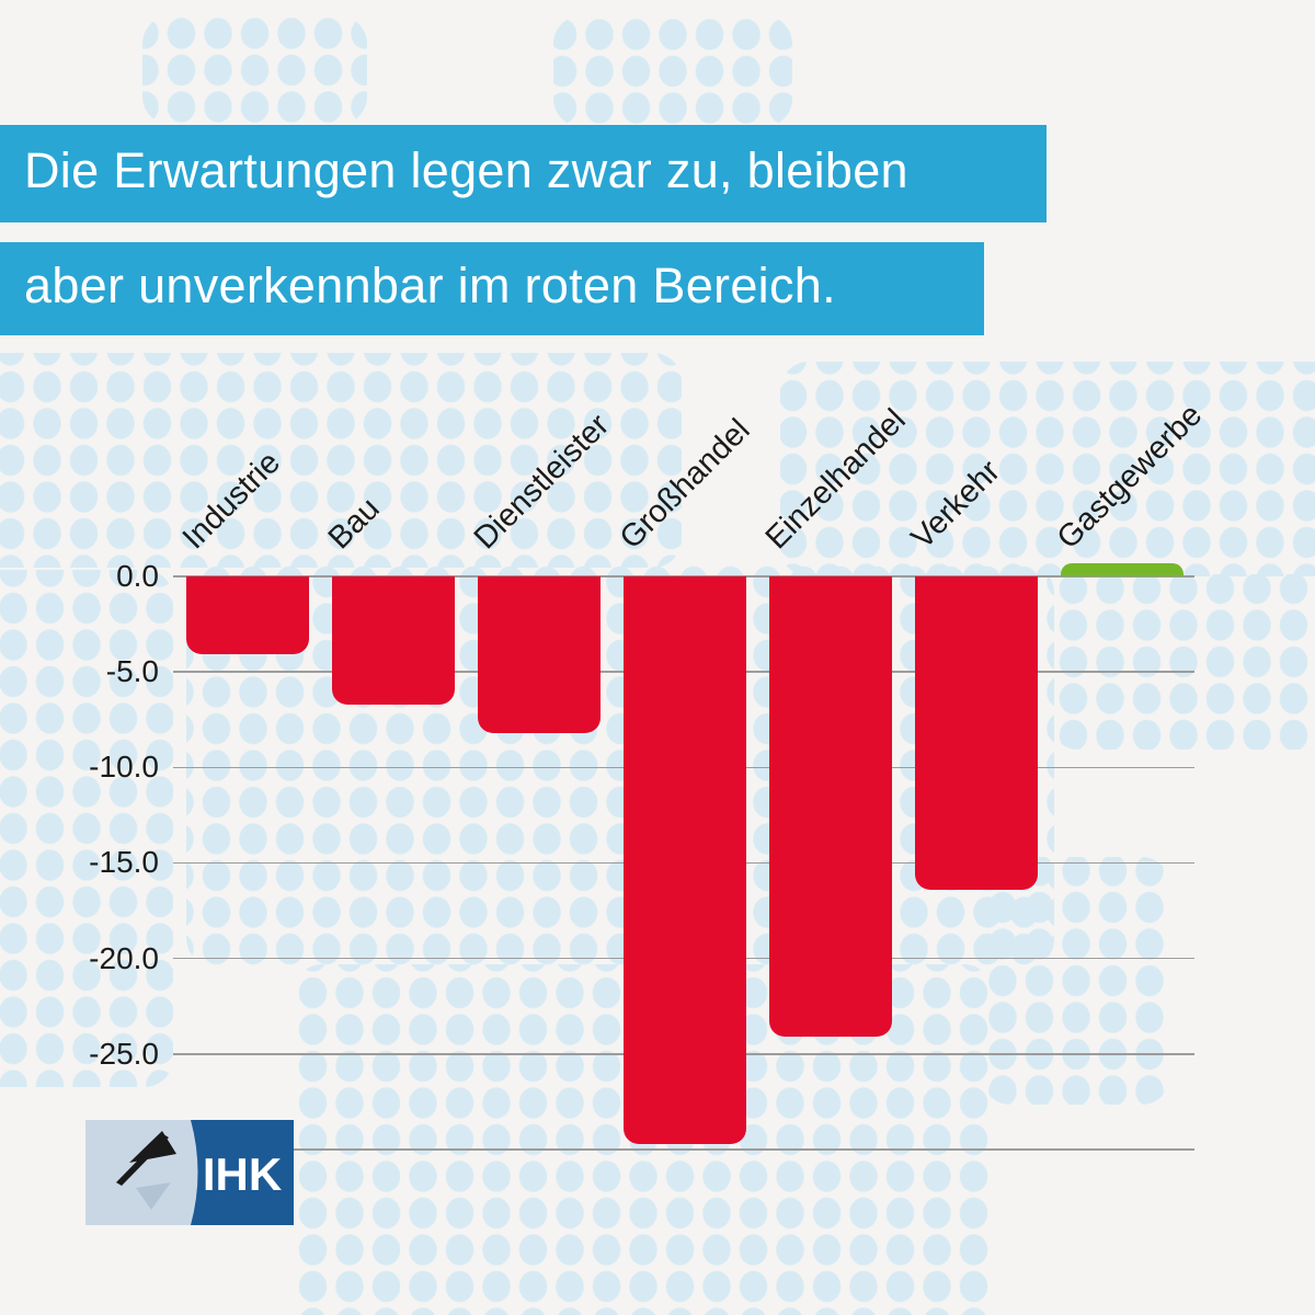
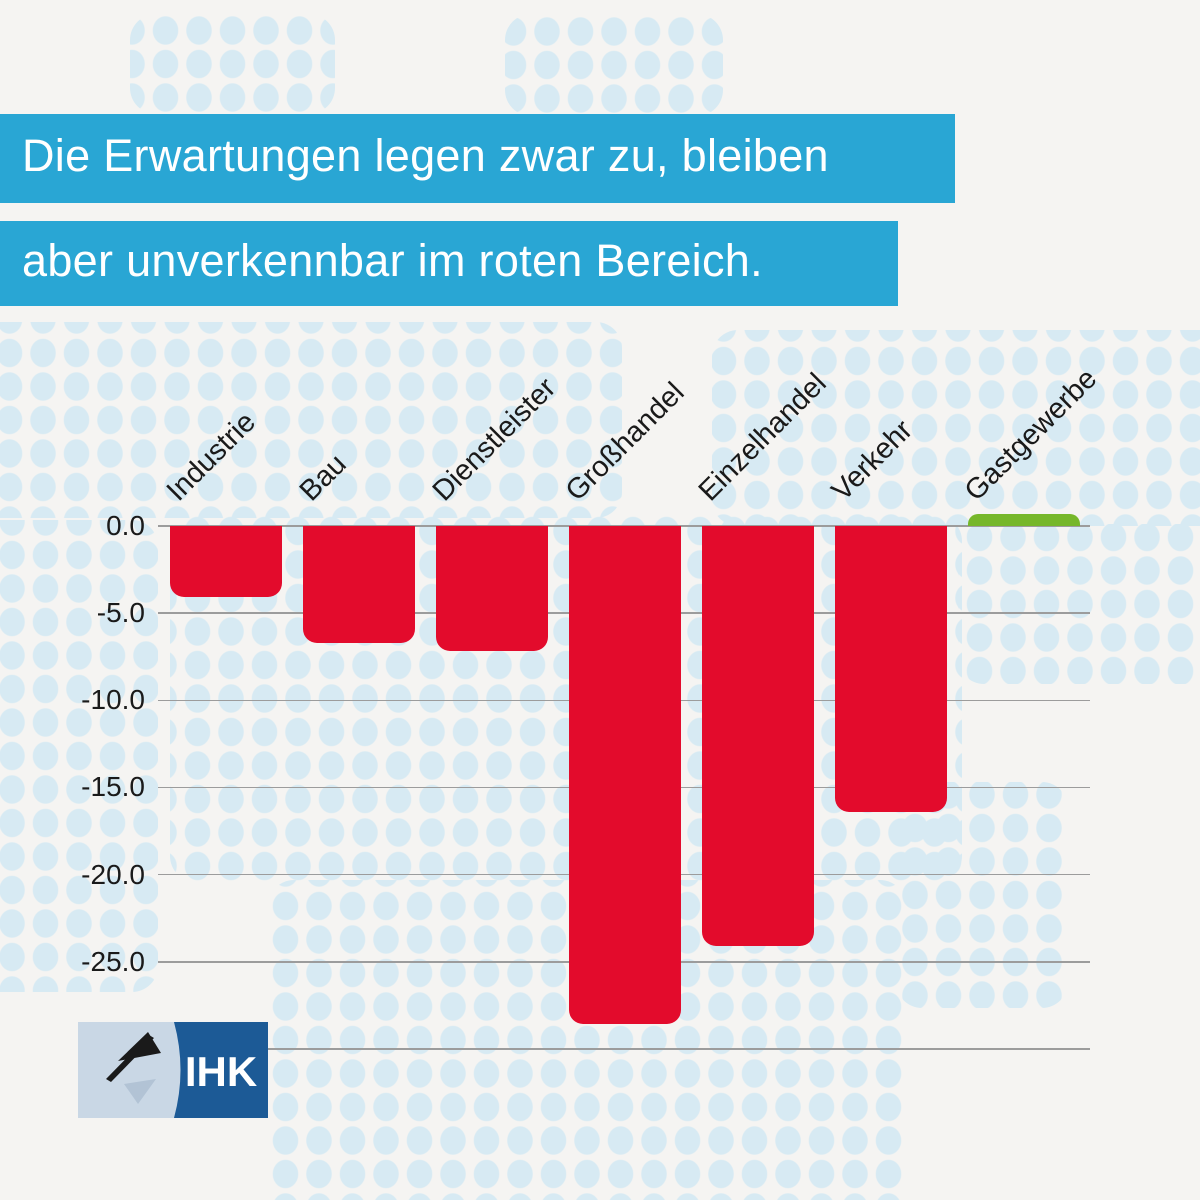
Dienstleister: -8.2 -> -7.2
Großhandel: -29.7 -> -28.6
